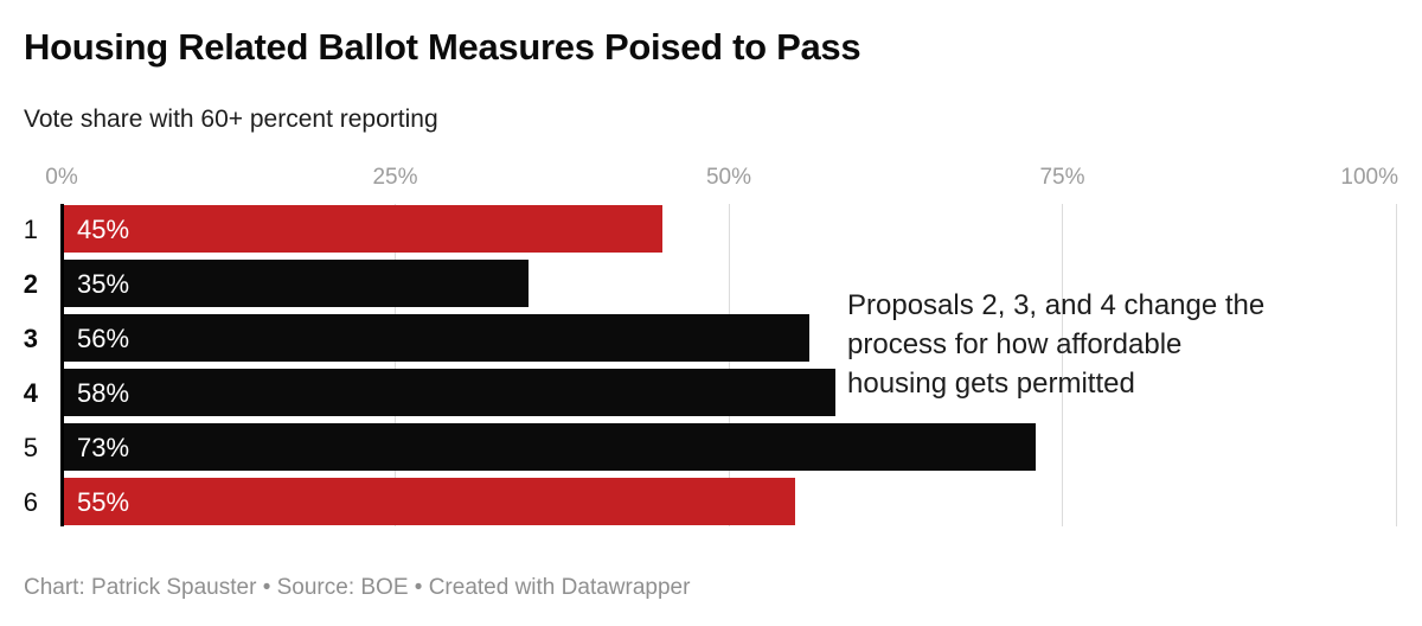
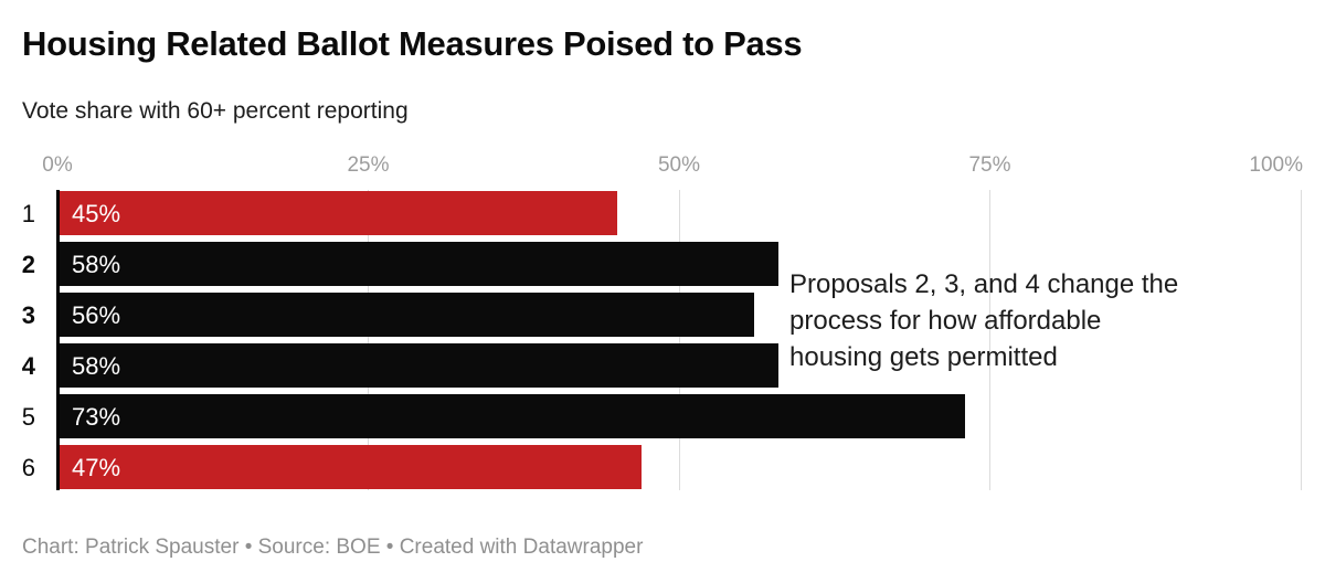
2: 35% -> 58%
6: 55% -> 47%
